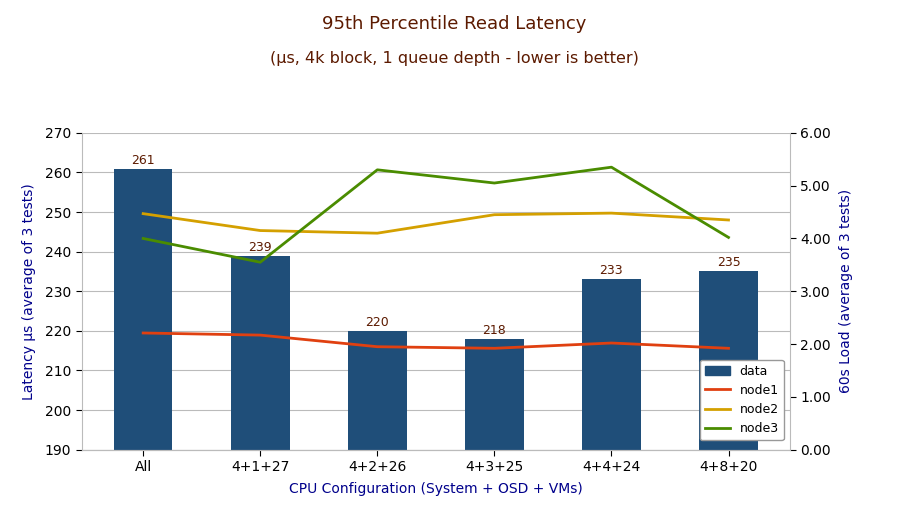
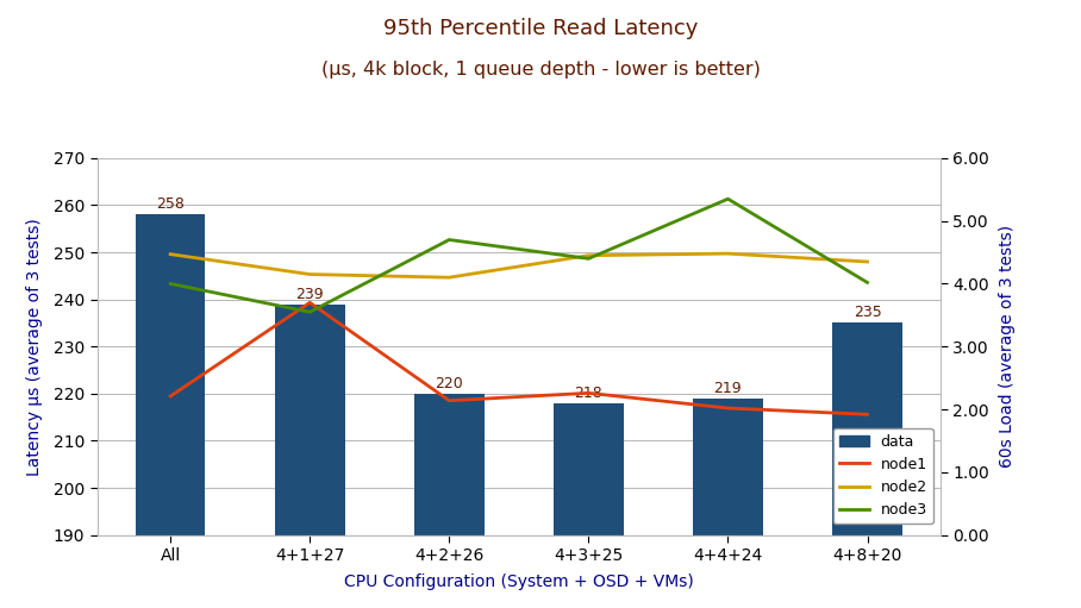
data/All: 261 -> 258
node1/4+1+27: 2.17 -> 3.70
node1/4+2+26: 1.95 -> 2.14
node3/4+2+26: 5.30 -> 4.70
node1/4+3+25: 1.92 -> 2.26
node3/4+3+25: 5.05 -> 4.40
data/4+4+24: 233 -> 219
